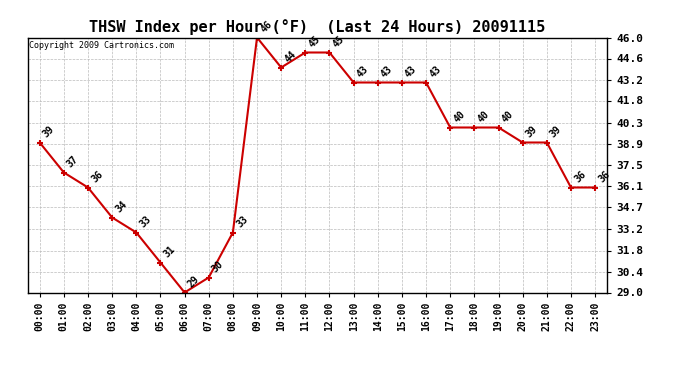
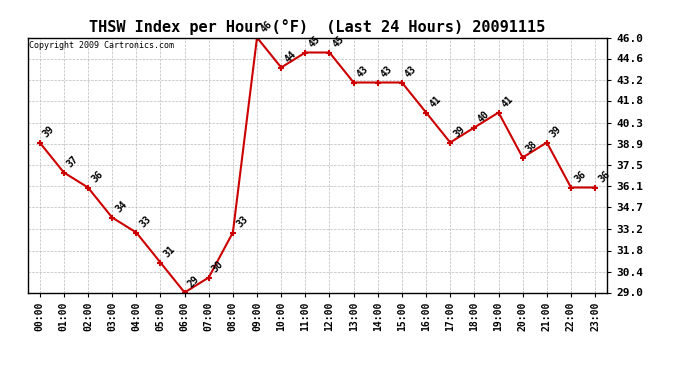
16:00: 43 -> 41
17:00: 40 -> 39
19:00: 40 -> 41
20:00: 39 -> 38
